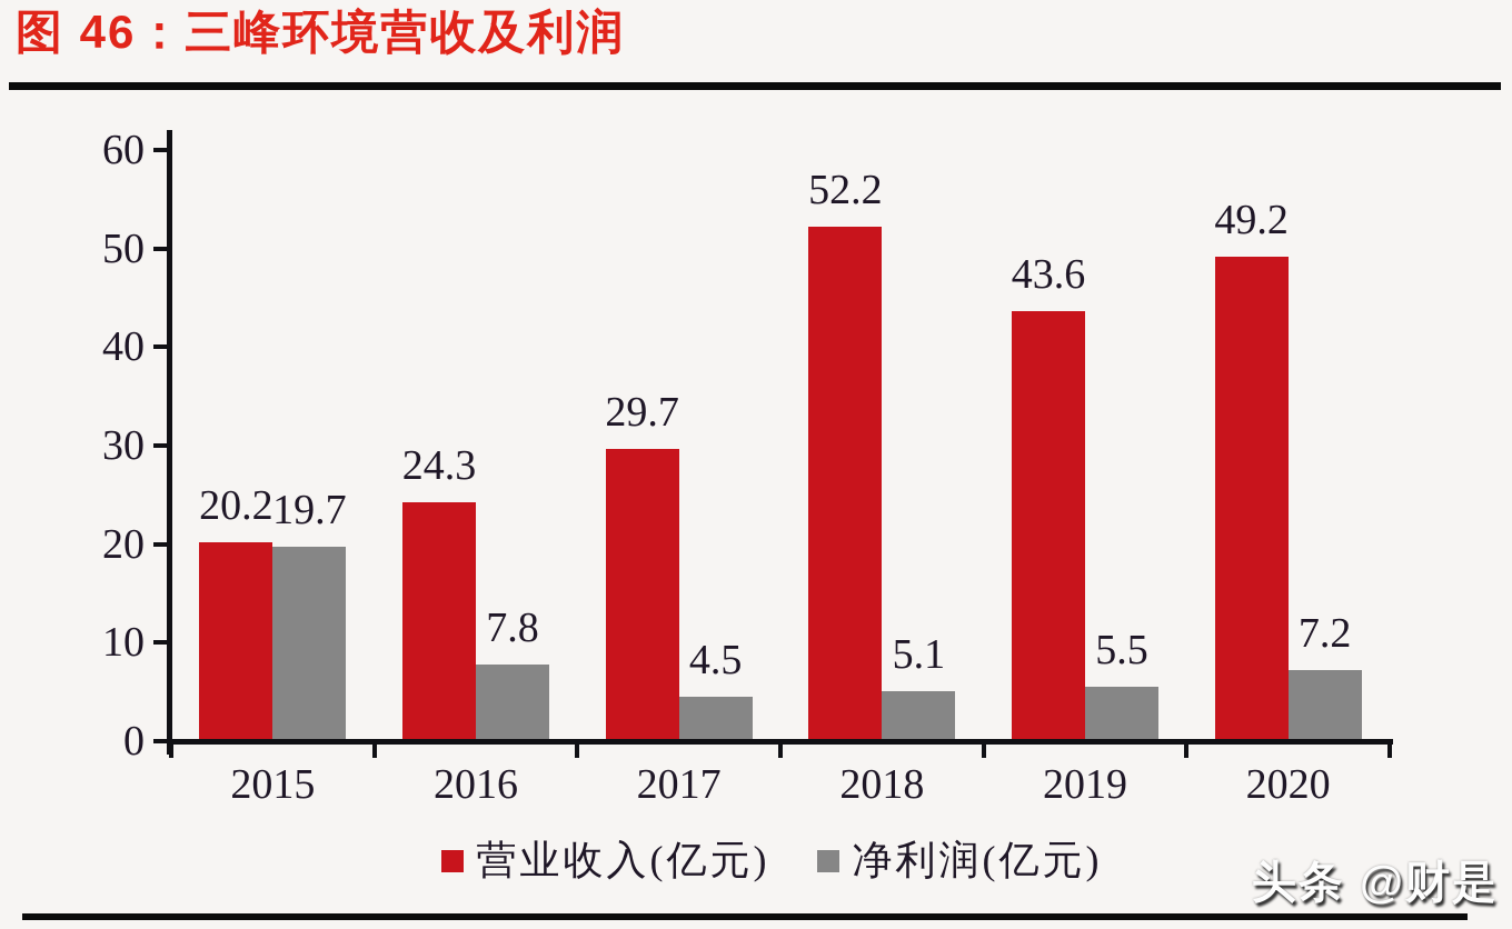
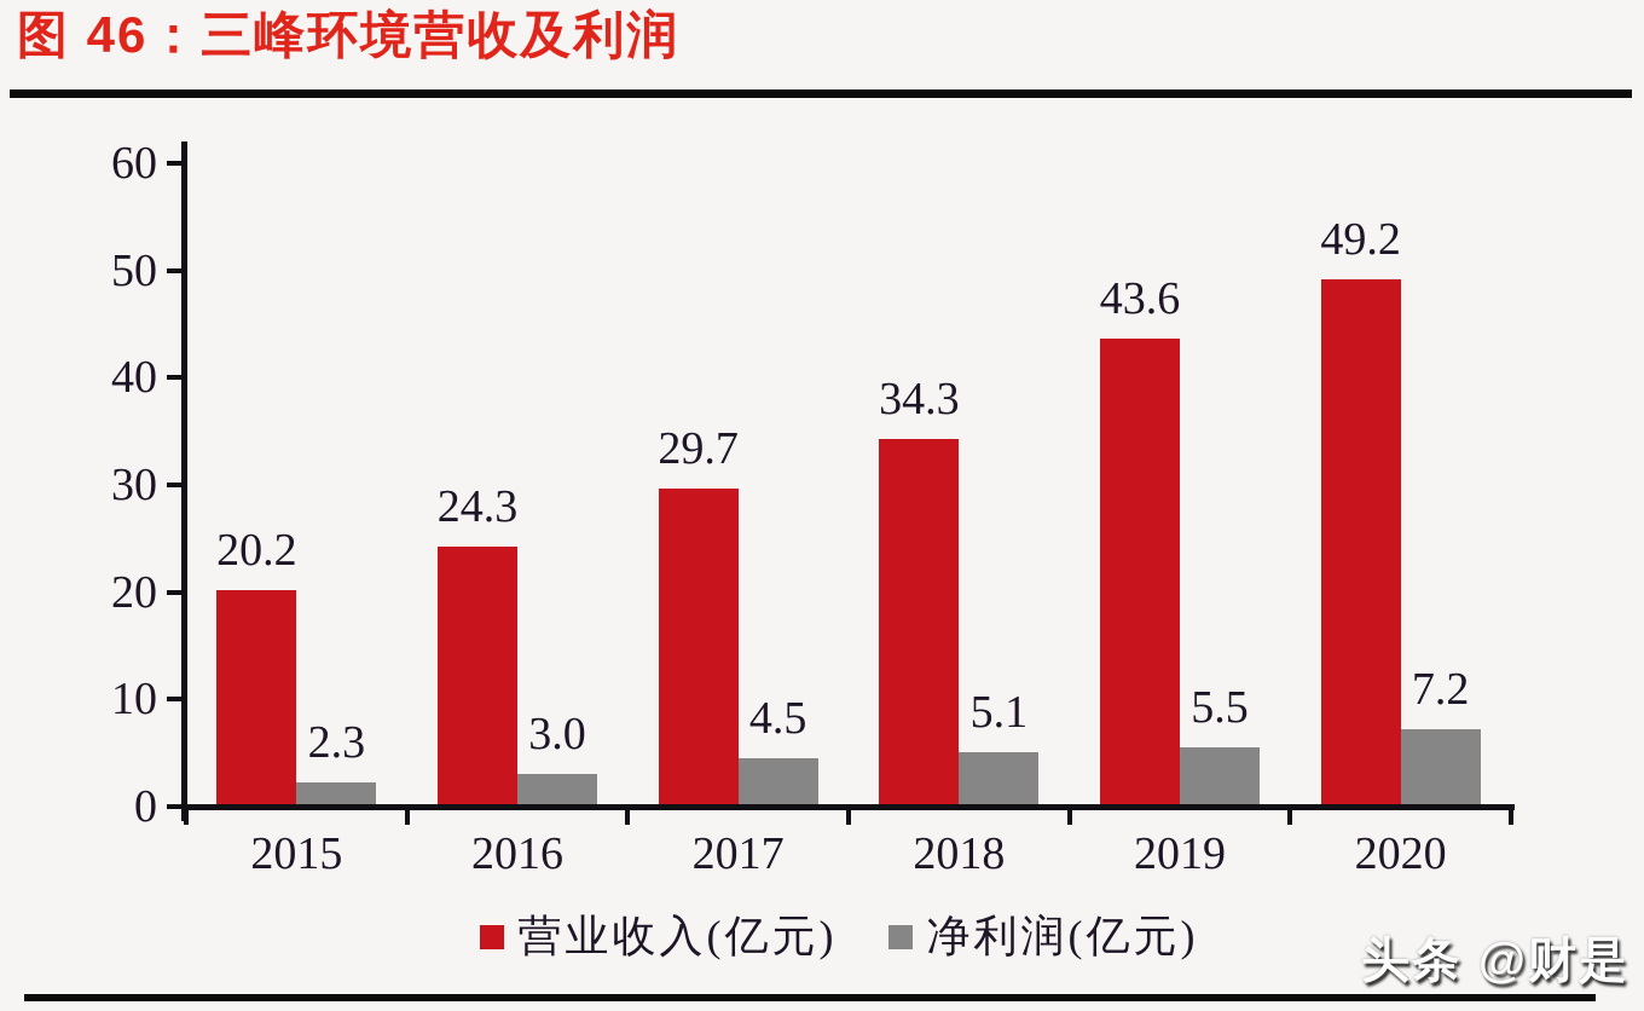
净利润(亿元)/2015: 19.7 -> 2.3
净利润(亿元)/2016: 7.8 -> 3.0
营业收入(亿元)/2018: 52.2 -> 34.3
